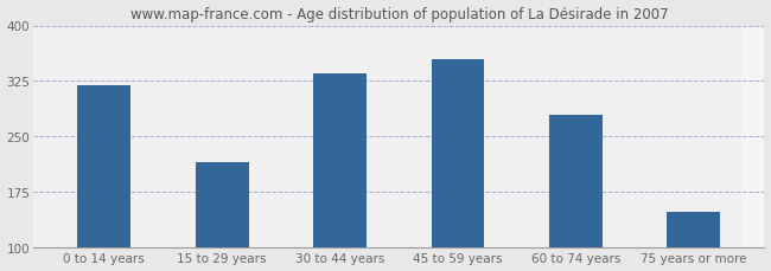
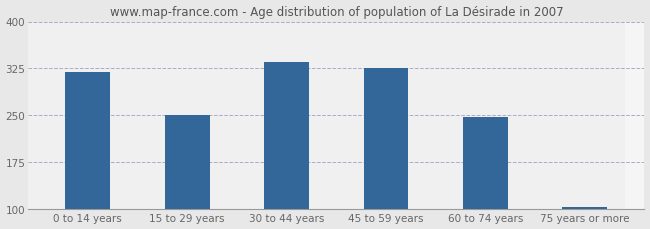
15 to 29 years: 216 -> 251
45 to 59 years: 354 -> 325
60 to 74 years: 280 -> 247
75 years or more: 148 -> 104
